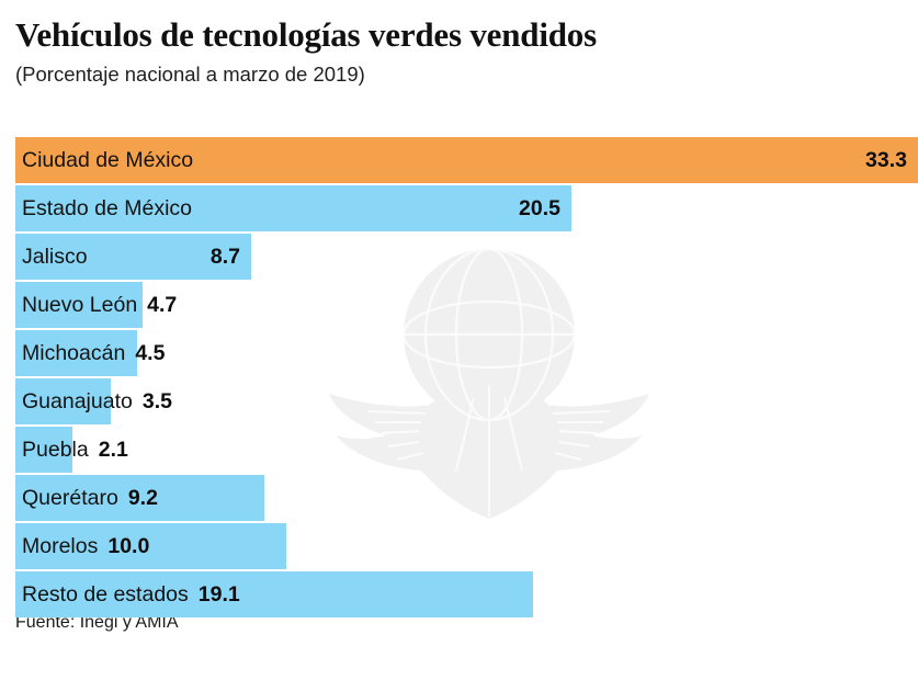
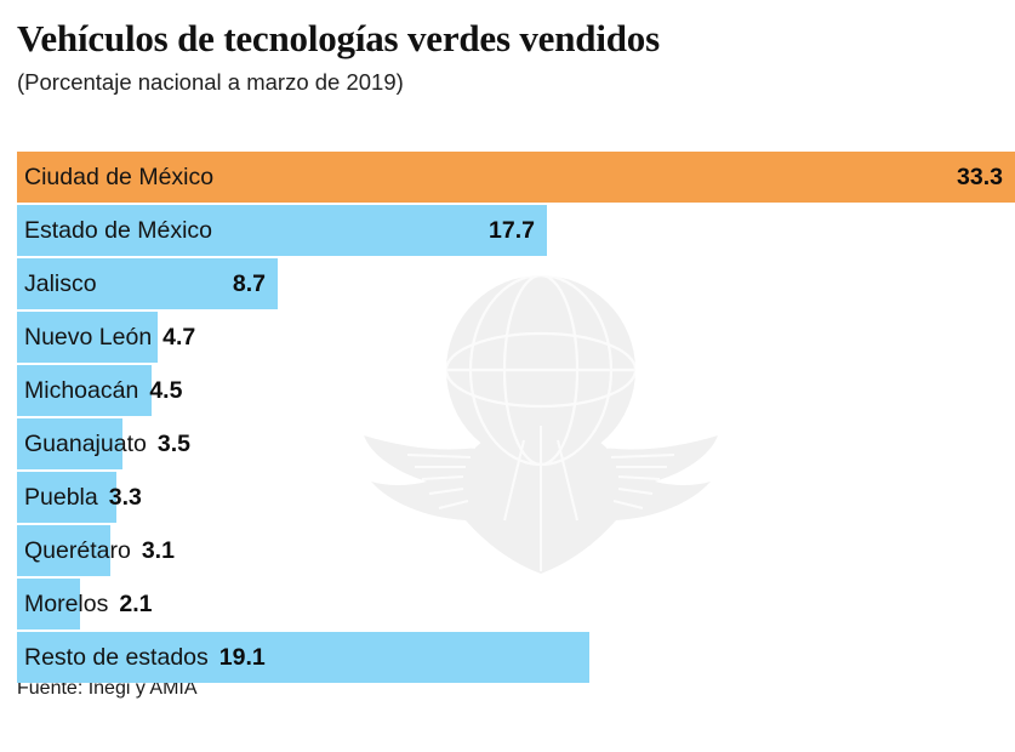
Estado de México: 20.5 -> 17.7
Puebla: 2.1 -> 3.3
Querétaro: 9.2 -> 3.1
Morelos: 10.0 -> 2.1
